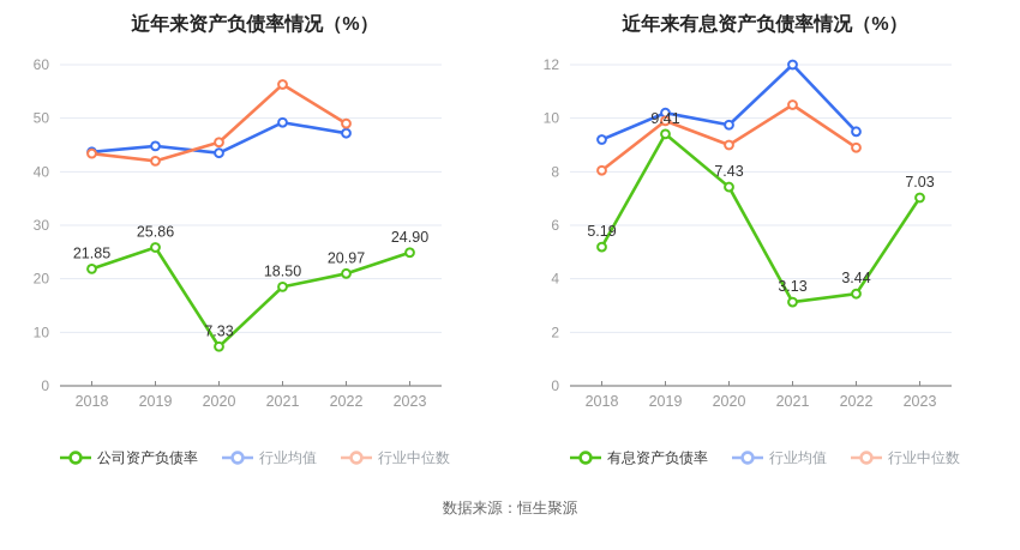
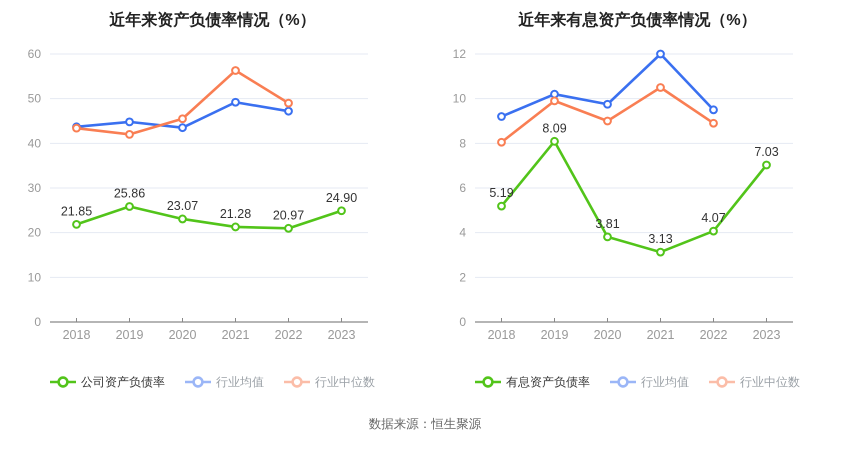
近年来资产负债率情况（%）/公司资产负债率/2020: 7.33 -> 23.07
近年来资产负债率情况（%）/公司资产负债率/2021: 18.50 -> 21.28
近年来有息资产负债率情况（%）/有息资产负债率/2019: 9.41 -> 8.09
近年来有息资产负债率情况（%）/有息资产负债率/2020: 7.43 -> 3.81
近年来有息资产负债率情况（%）/有息资产负债率/2022: 3.44 -> 4.07
